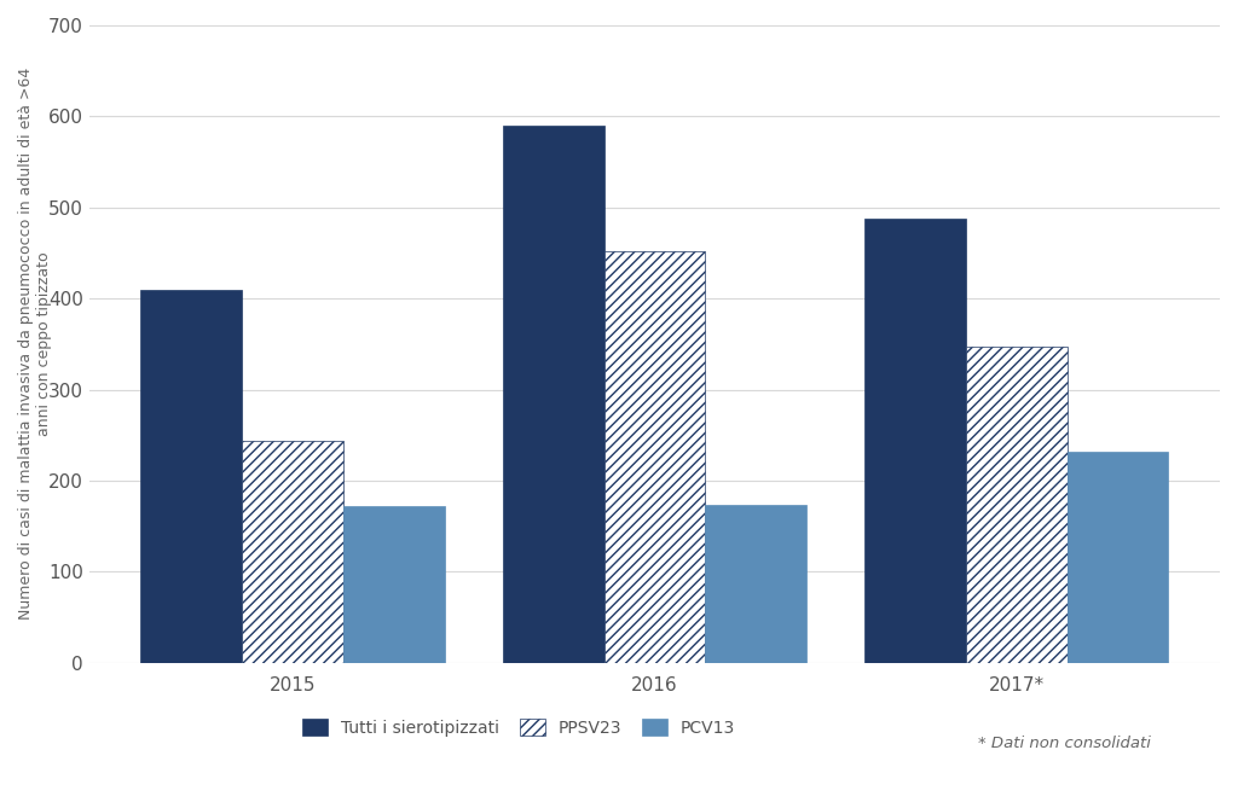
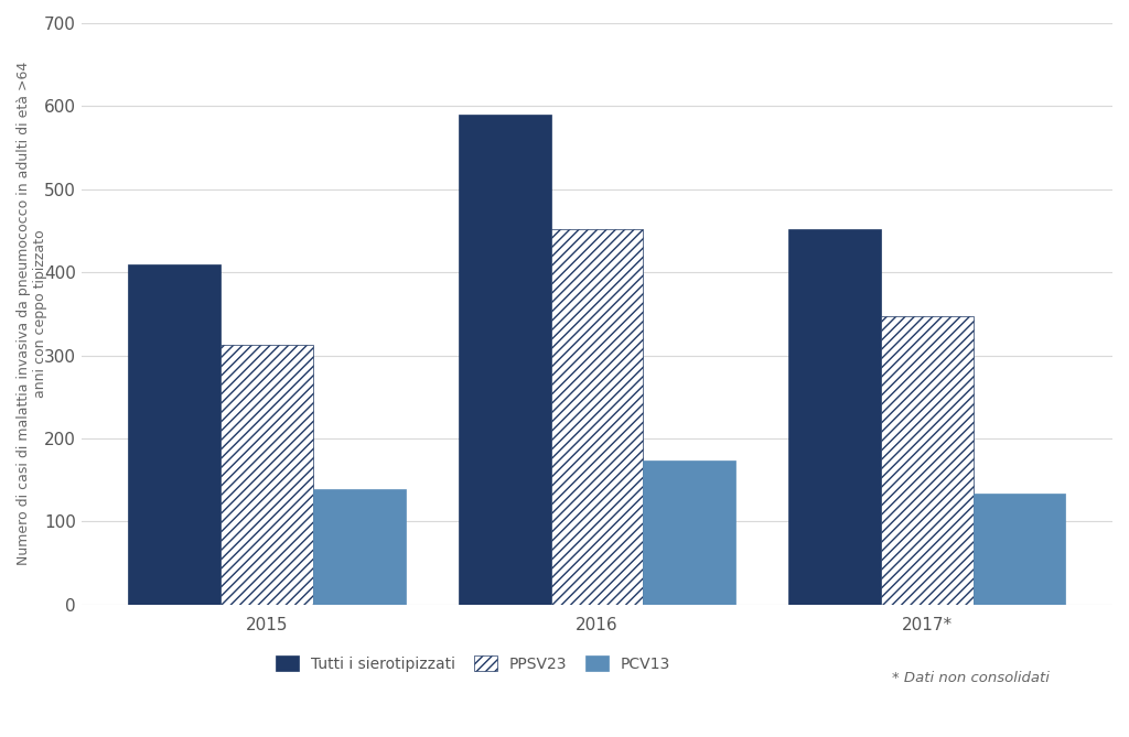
PPSV23/2015: 244 -> 313
PCV13/2015: 172 -> 139
Tutti i sierotipizzati/2017*: 488 -> 452
PCV13/2017*: 232 -> 133
